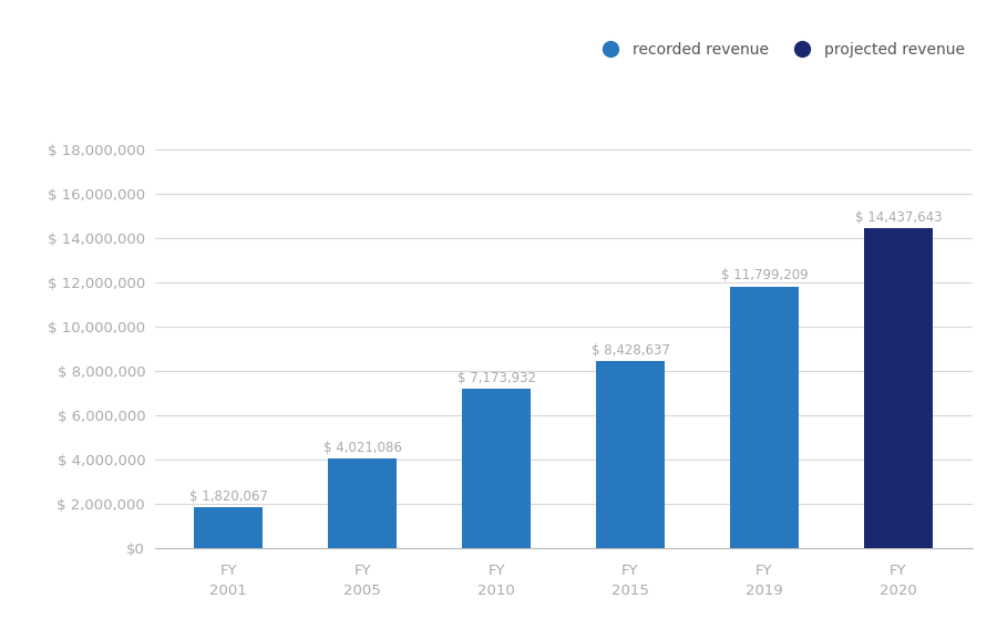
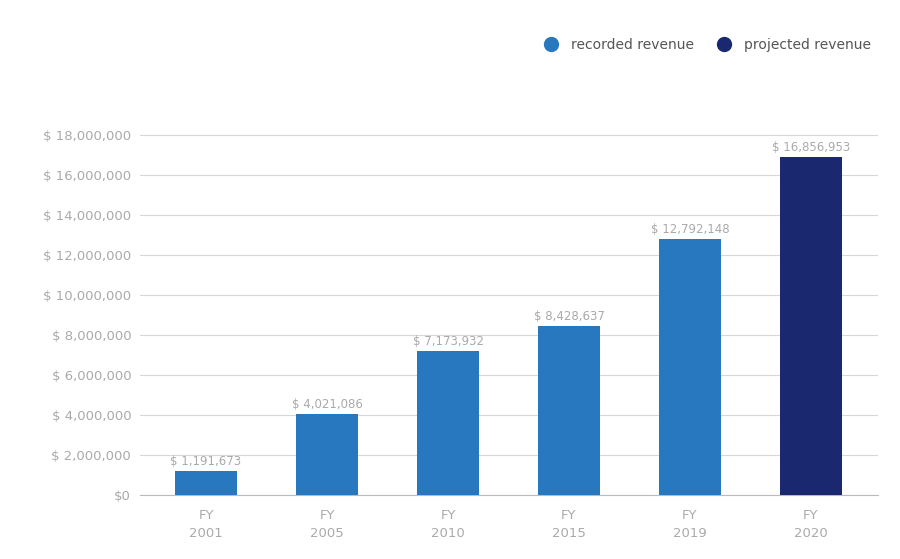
FY 2001: 1,820,067 -> 1,191,673
FY 2019: 11,799,209 -> 12,792,148
FY 2020: 14,437,643 -> 16,856,953
